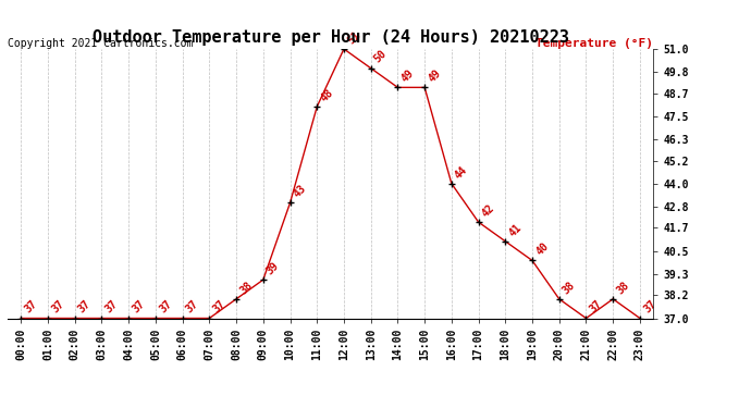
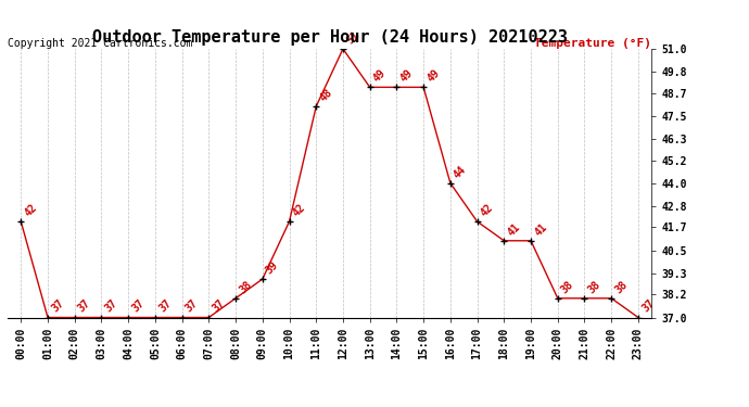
00:00: 37 -> 42
10:00: 43 -> 42
13:00: 50 -> 49
19:00: 40 -> 41
21:00: 37 -> 38
